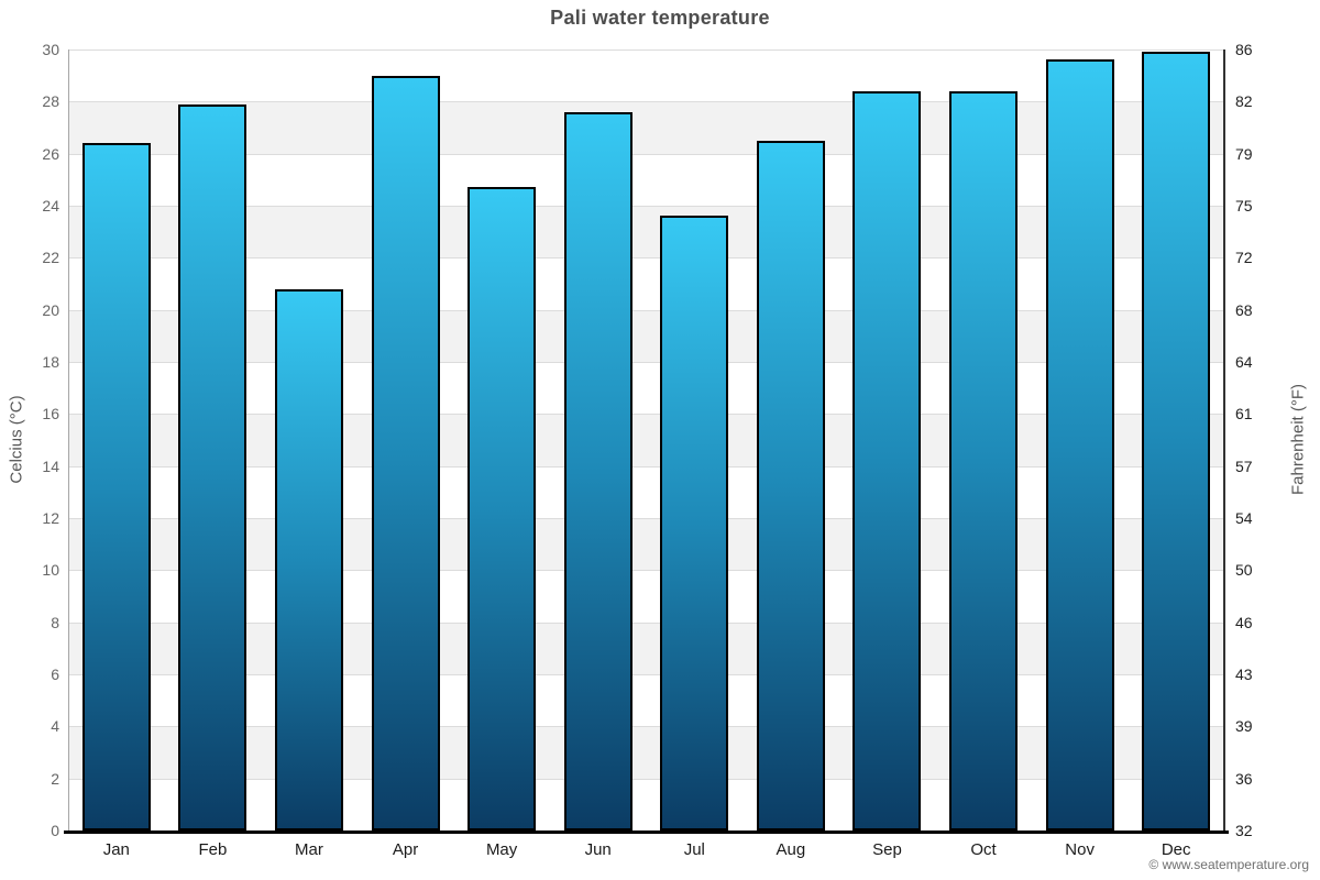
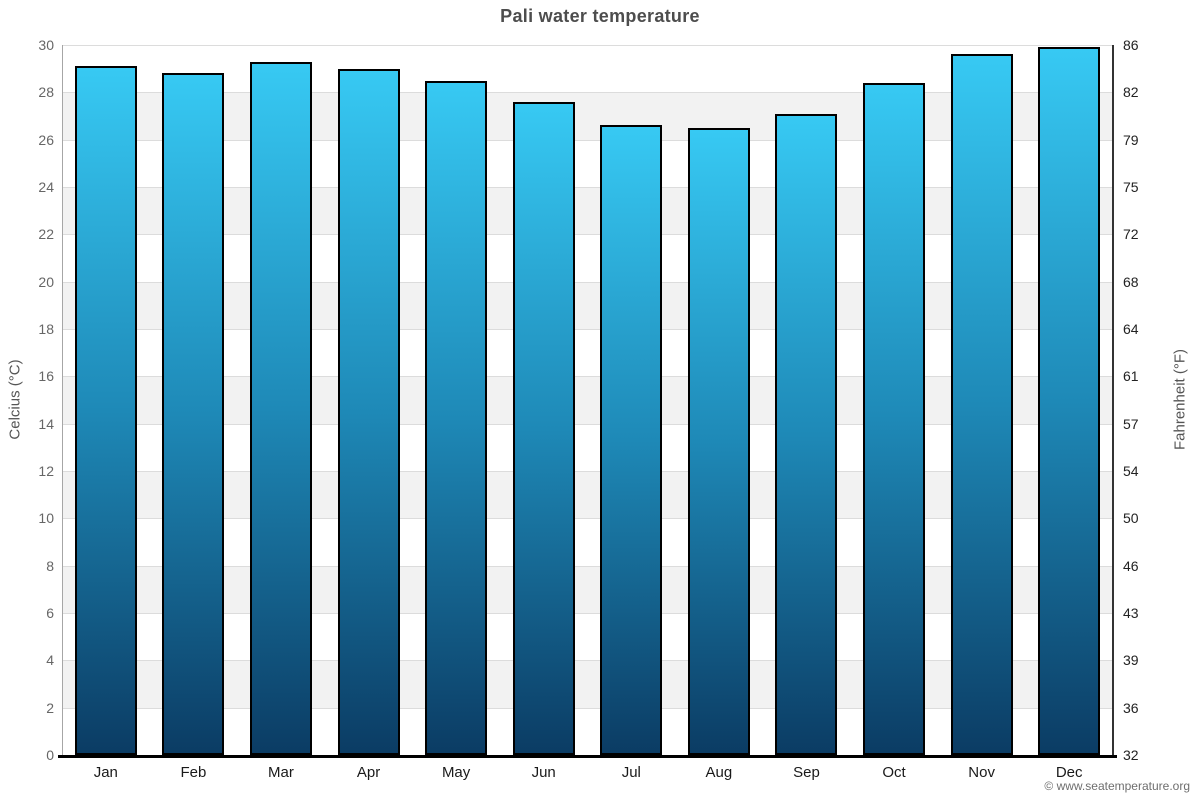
Jan: 26.4 -> 29.1
Feb: 27.9 -> 28.8
Mar: 20.8 -> 29.3
May: 24.7 -> 28.5
Jul: 23.6 -> 26.6
Sep: 28.4 -> 27.1
